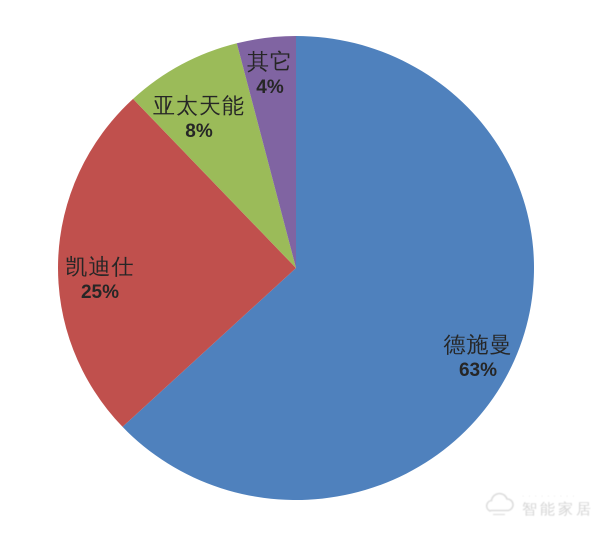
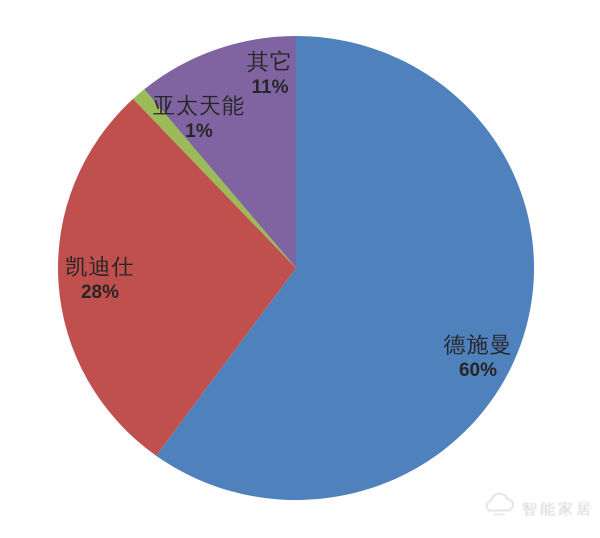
德施曼: 63% -> 60%
凯迪仕: 25% -> 28%
亚太天能: 8% -> 1%
其它: 4% -> 11%
